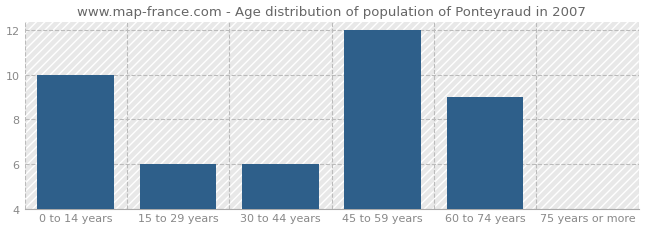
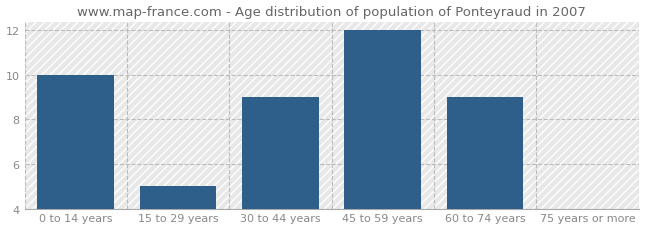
15 to 29 years: 6 -> 5
30 to 44 years: 6 -> 9
